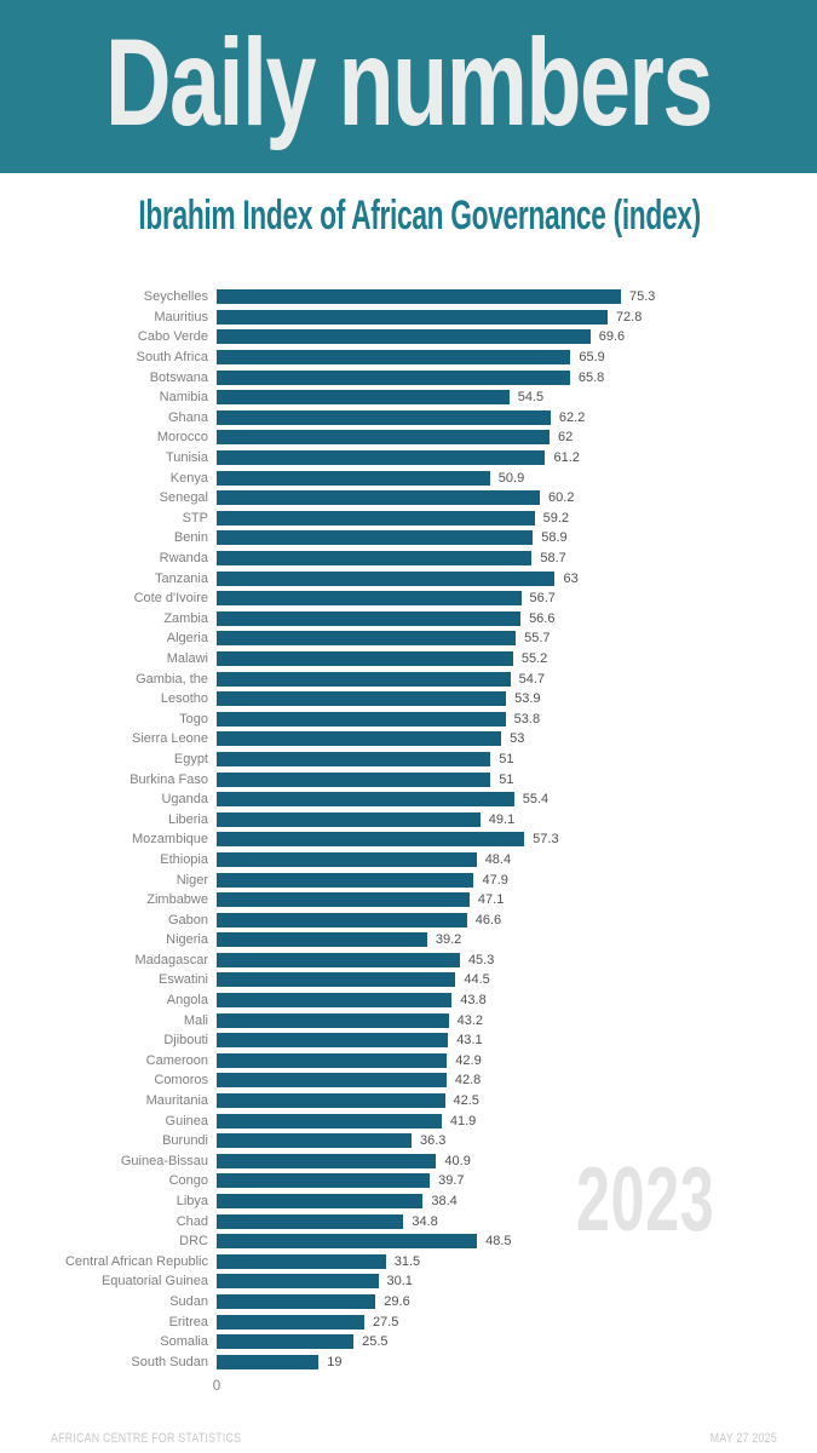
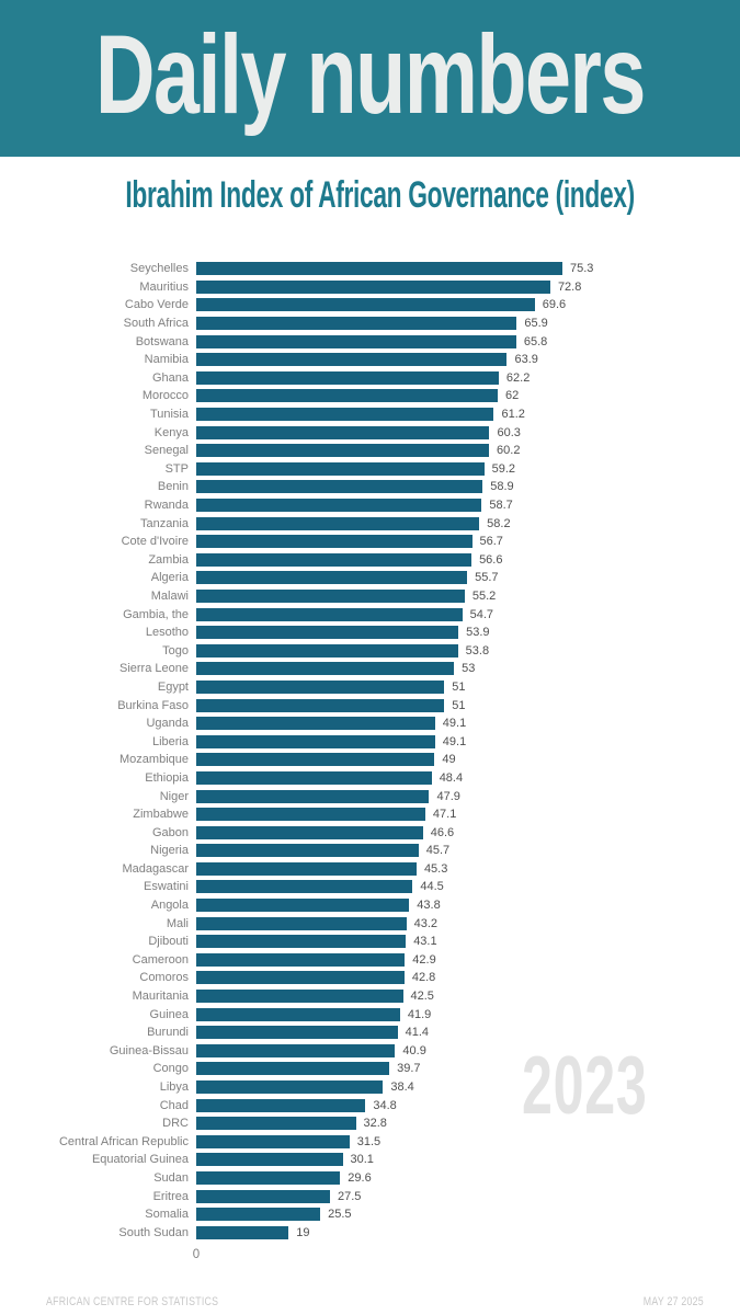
Namibia: 54.5 -> 63.9
Kenya: 50.9 -> 60.3
Tanzania: 63 -> 58.2
Uganda: 55.4 -> 49.1
Mozambique: 57.3 -> 49
Nigeria: 39.2 -> 45.7
Burundi: 36.3 -> 41.4
DRC: 48.5 -> 32.8
